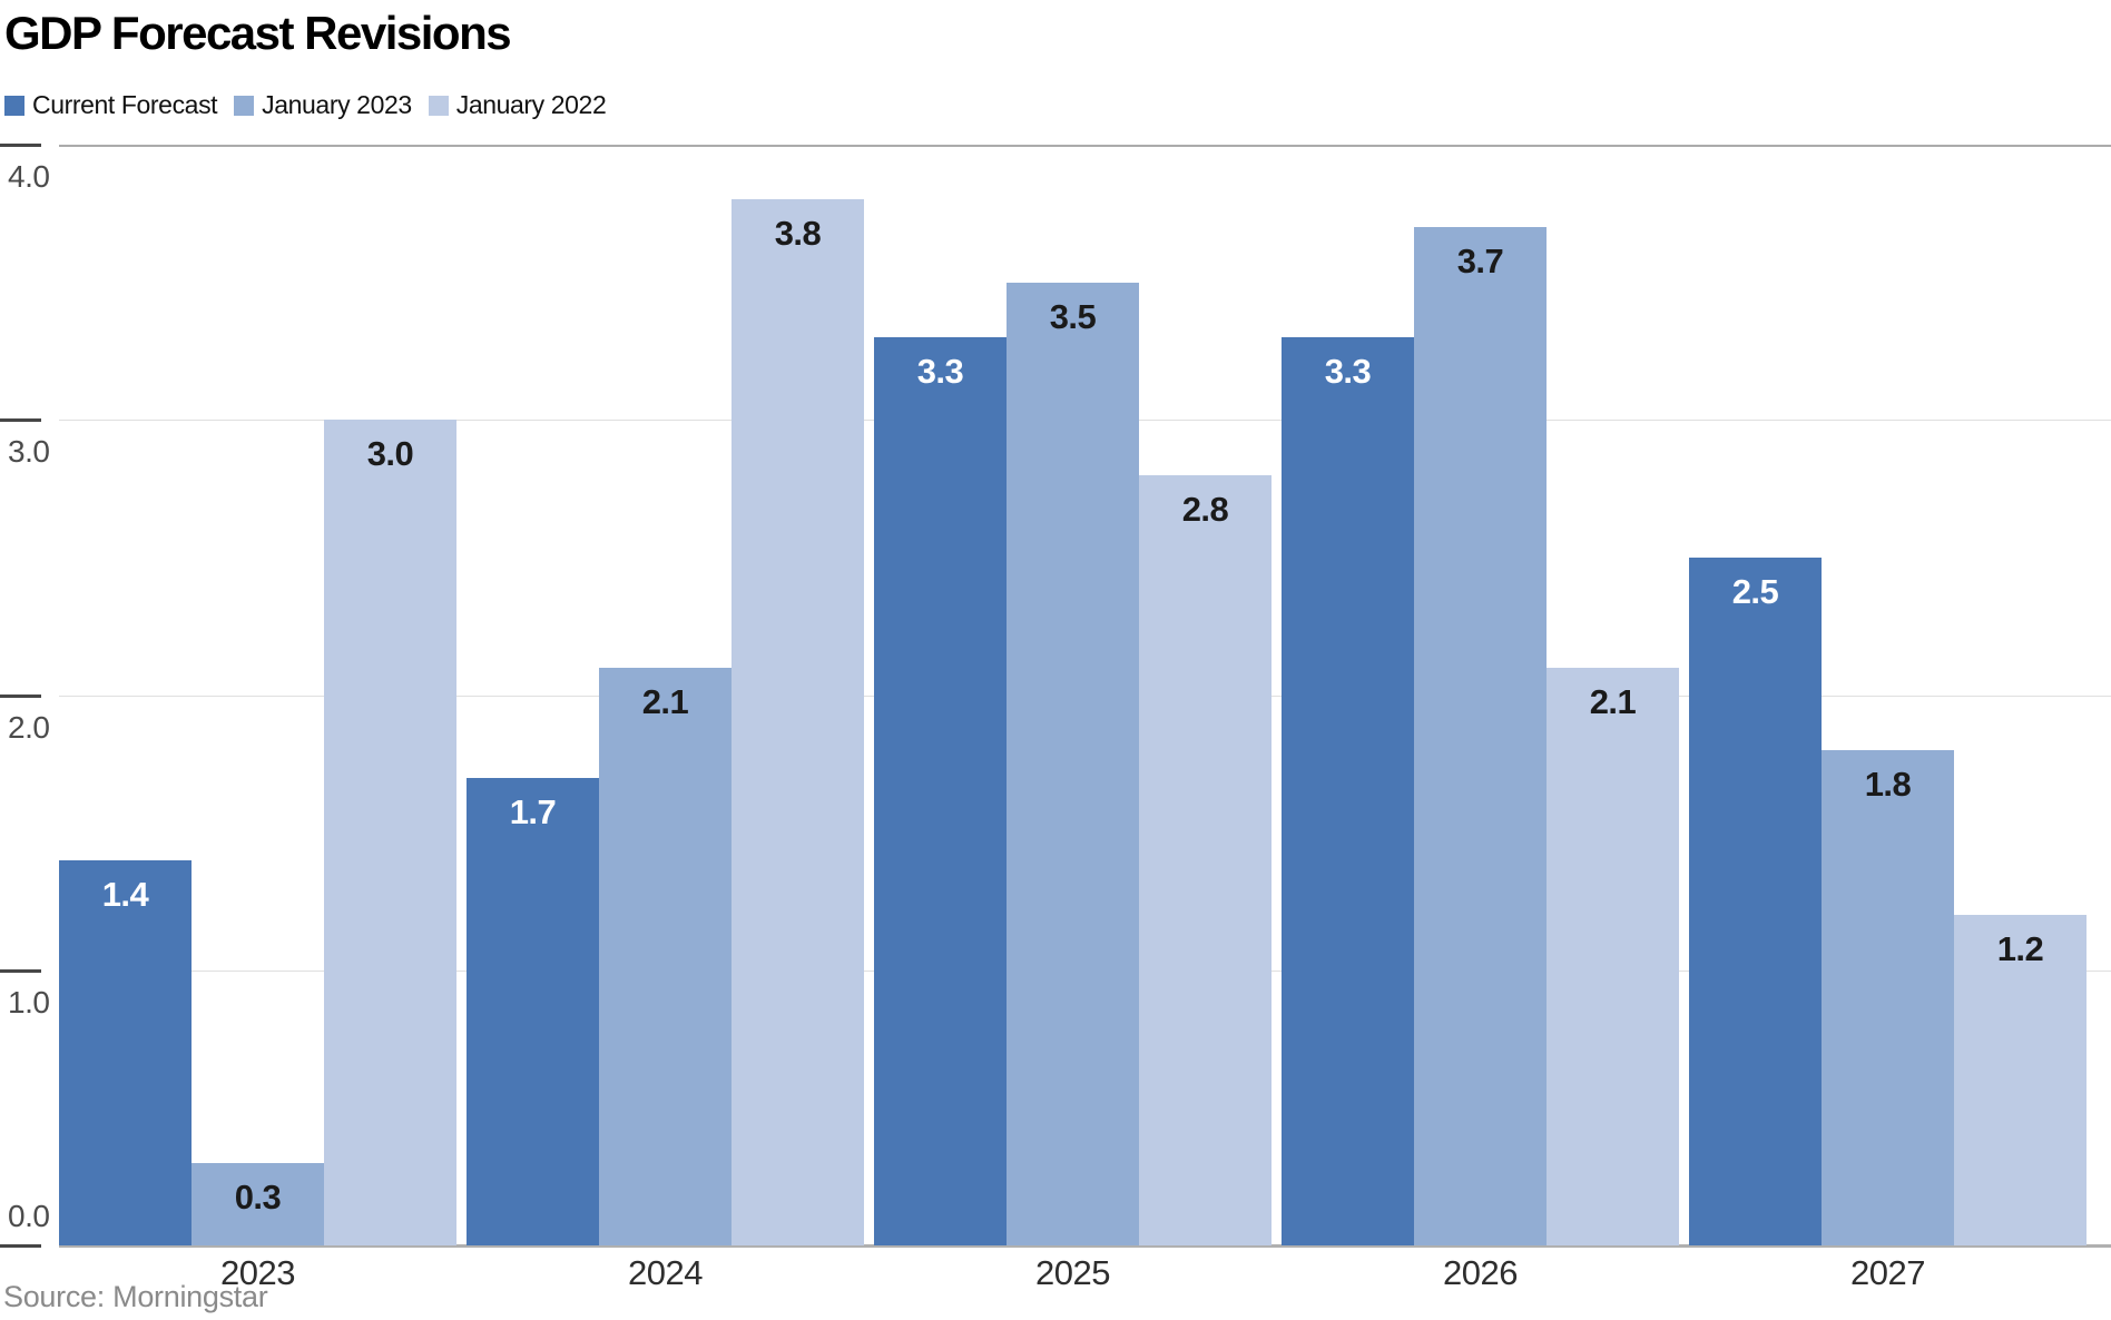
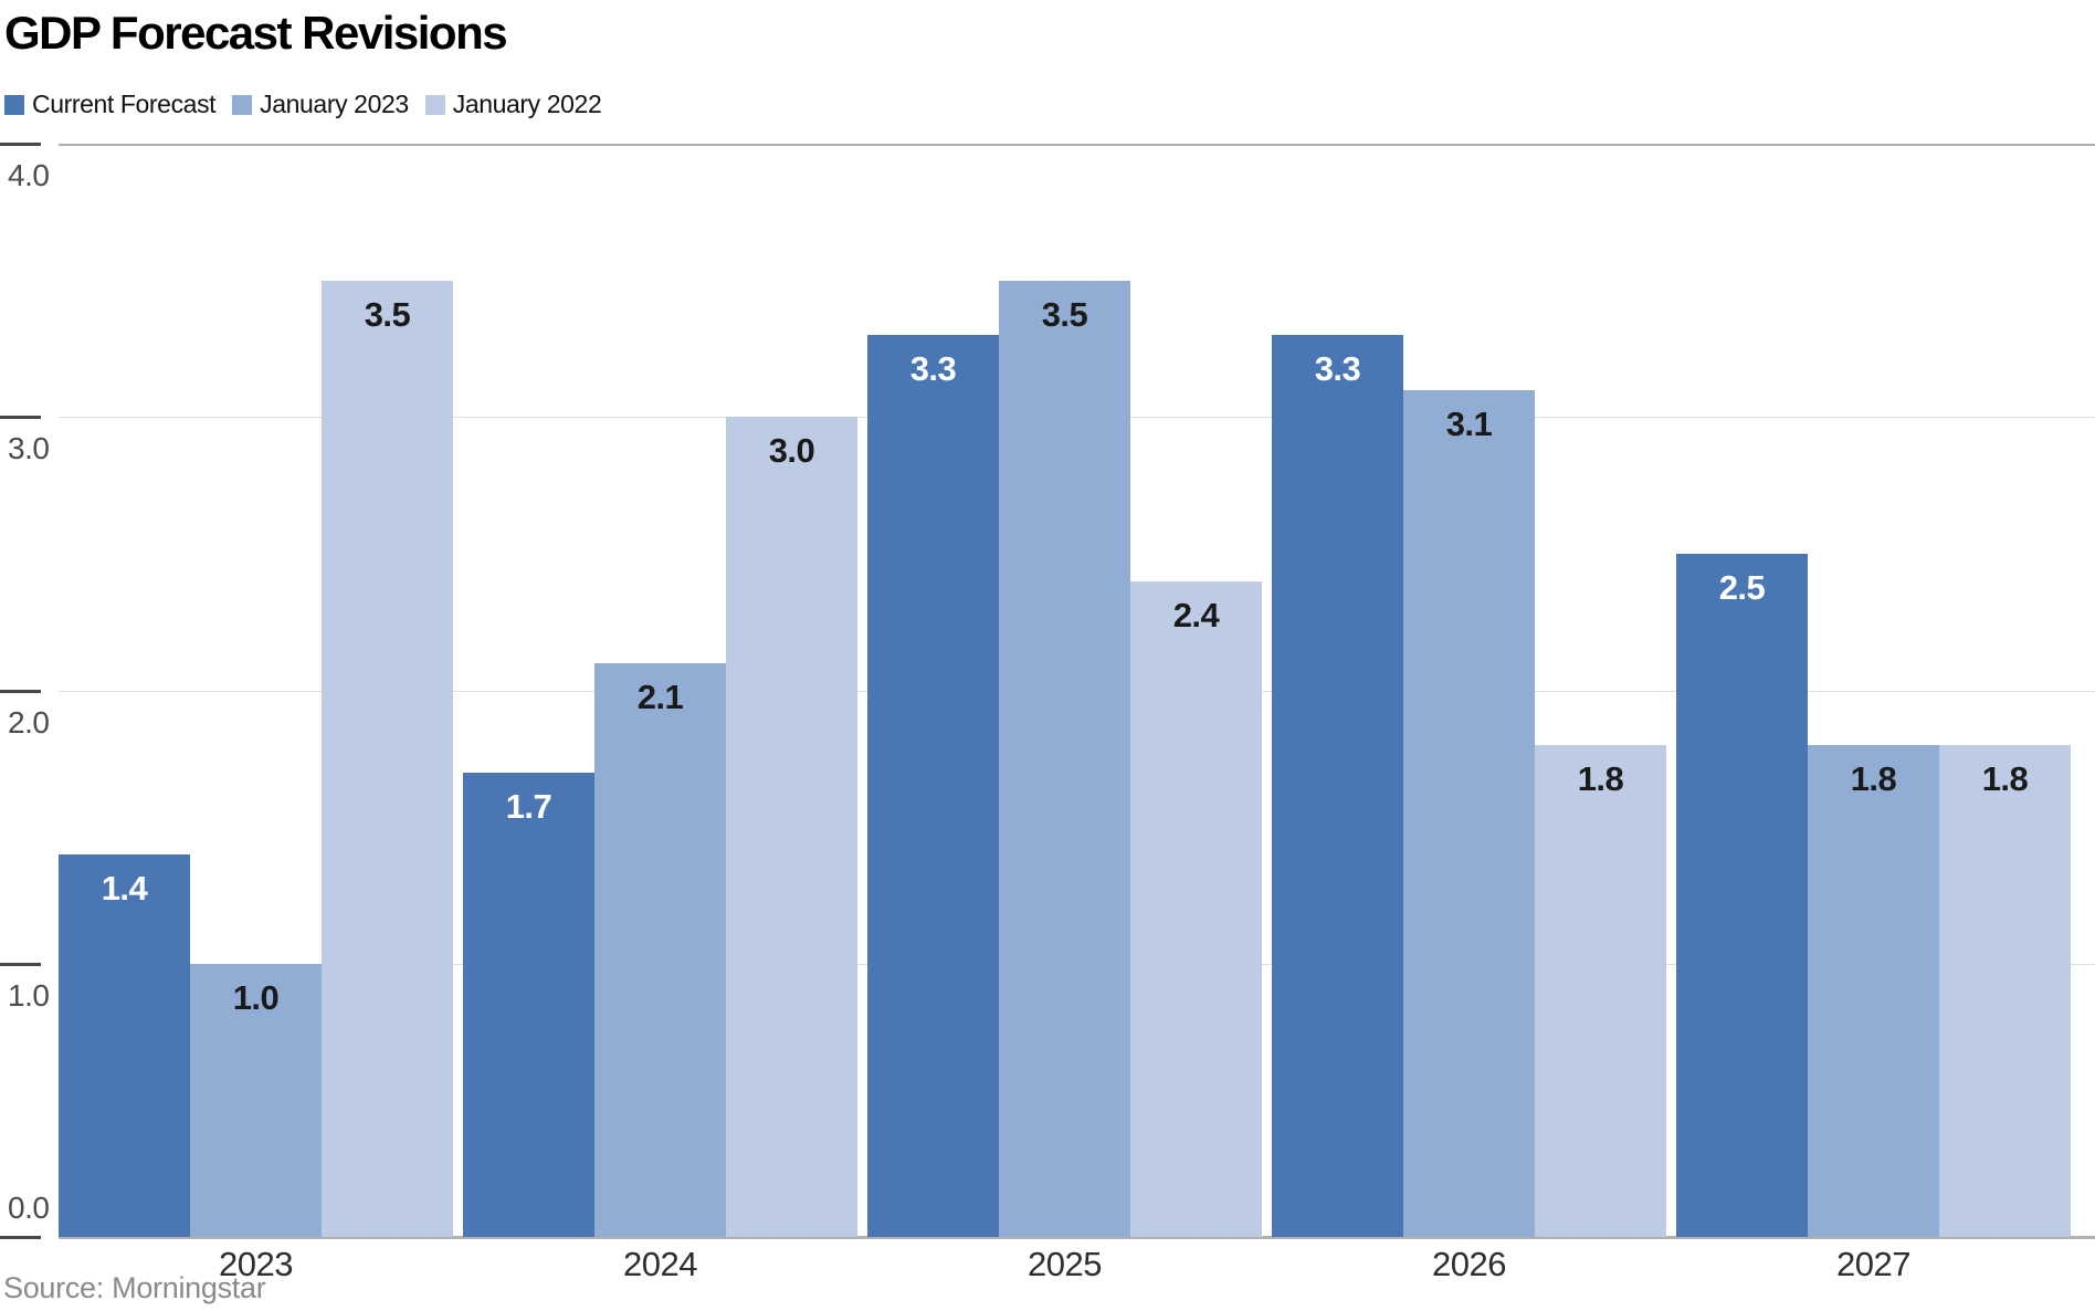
January 2023/2023: 0.3 -> 1.0
January 2022/2023: 3.0 -> 3.5
January 2022/2024: 3.8 -> 3.0
January 2022/2025: 2.8 -> 2.4
January 2023/2026: 3.7 -> 3.1
January 2022/2026: 2.1 -> 1.8
January 2022/2027: 1.2 -> 1.8
